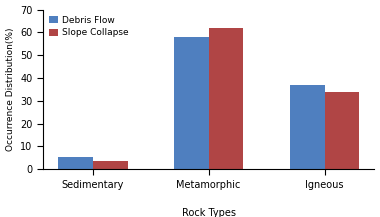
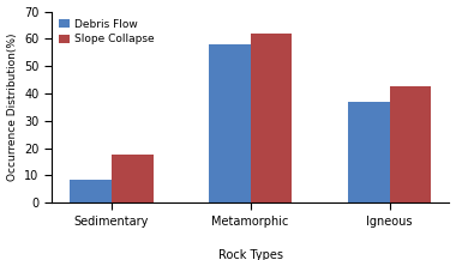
Debris Flow/Sedimentary: 5.2 -> 8.5
Slope Collapse/Sedimentary: 3.8 -> 17.5
Slope Collapse/Igneous: 34.0 -> 42.5
